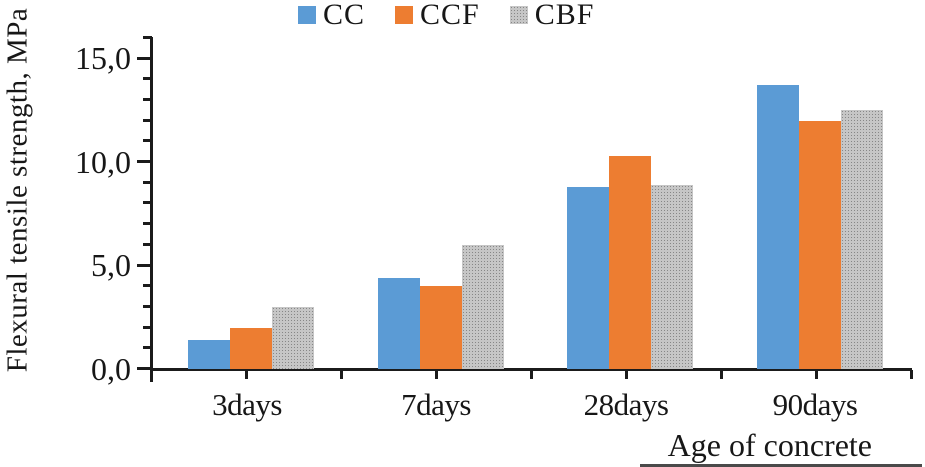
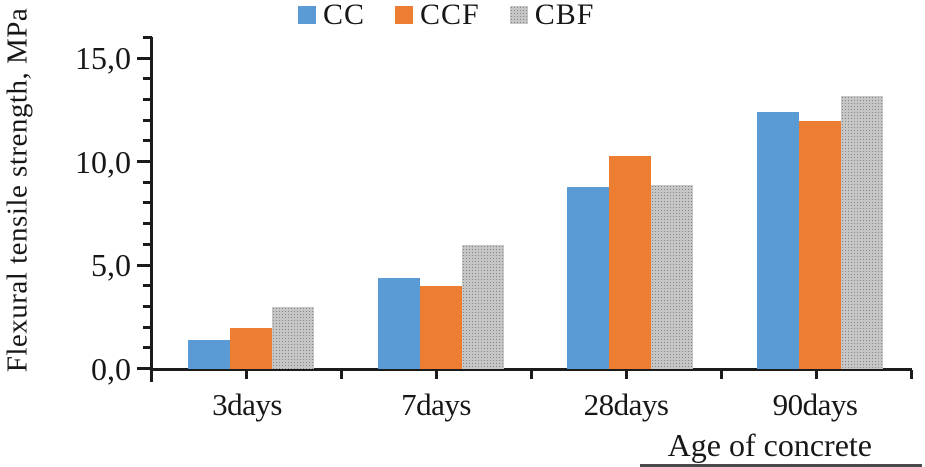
CC/90days: 13,7 -> 12,4
CBF/90days: 12,5 -> 13,2
